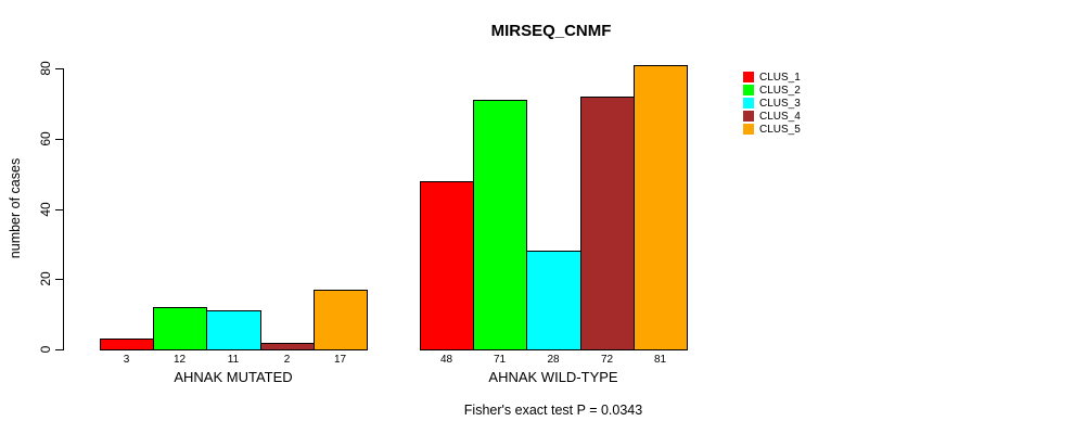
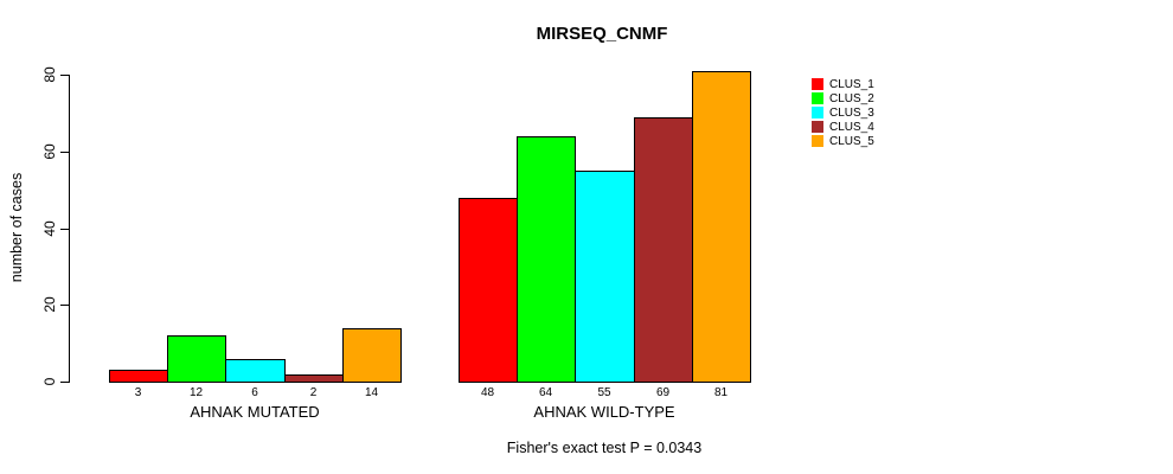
CLUS_3/AHNAK MUTATED: 11 -> 6
CLUS_5/AHNAK MUTATED: 17 -> 14
CLUS_2/AHNAK WILD-TYPE: 71 -> 64
CLUS_3/AHNAK WILD-TYPE: 28 -> 55
CLUS_4/AHNAK WILD-TYPE: 72 -> 69
